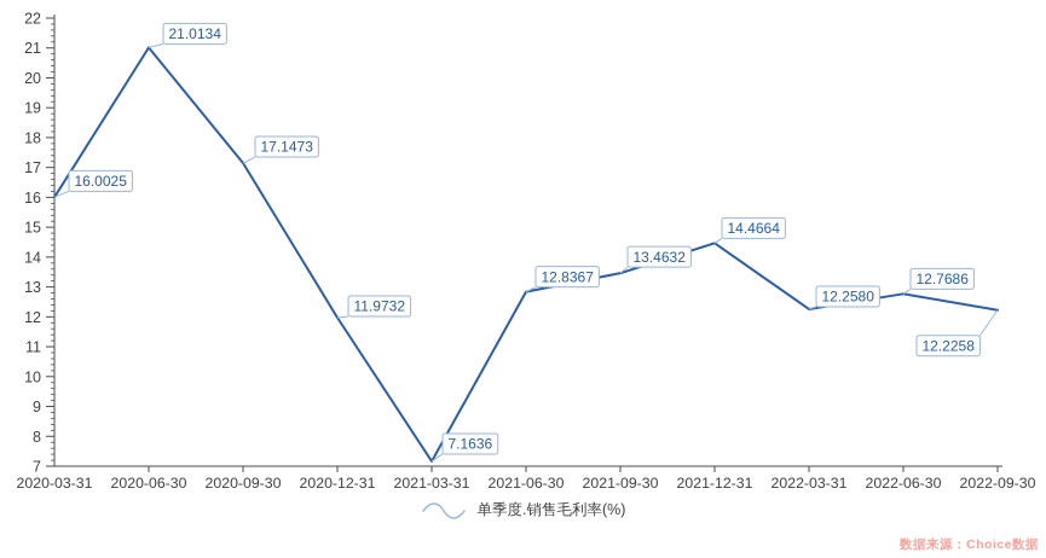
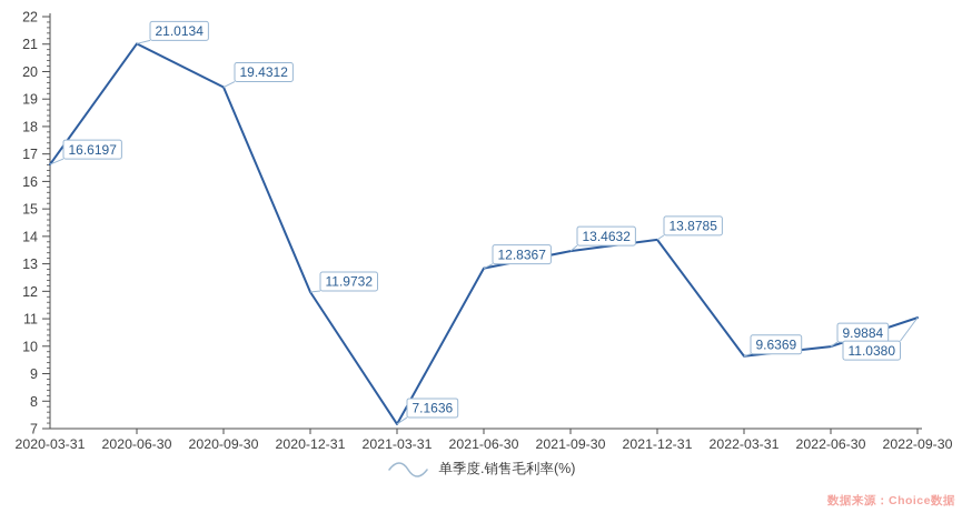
2020-03-31: 16.0025 -> 16.6197
2020-09-30: 17.1473 -> 19.4312
2021-12-31: 14.4664 -> 13.8785
2022-03-31: 12.2580 -> 9.6369
2022-06-30: 12.7686 -> 9.9884
2022-09-30: 12.2258 -> 11.0380
